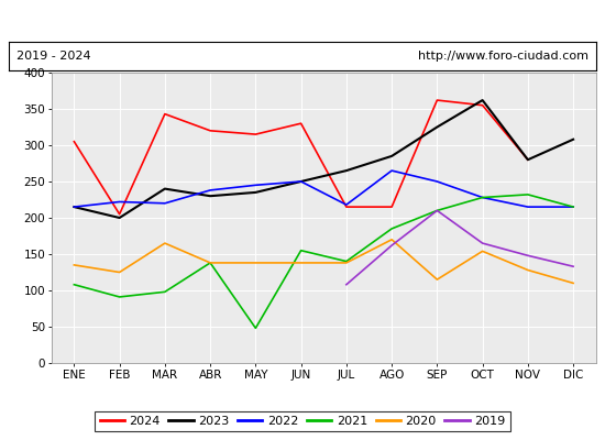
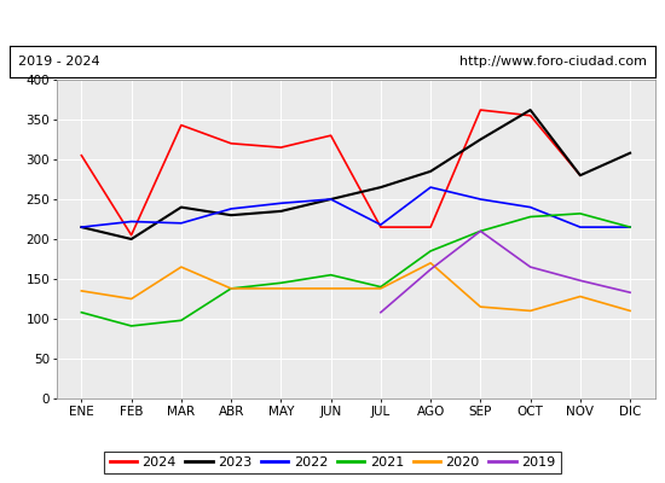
2021/MAY: 48 -> 145
2022/OCT: 228 -> 240
2020/OCT: 154 -> 110
